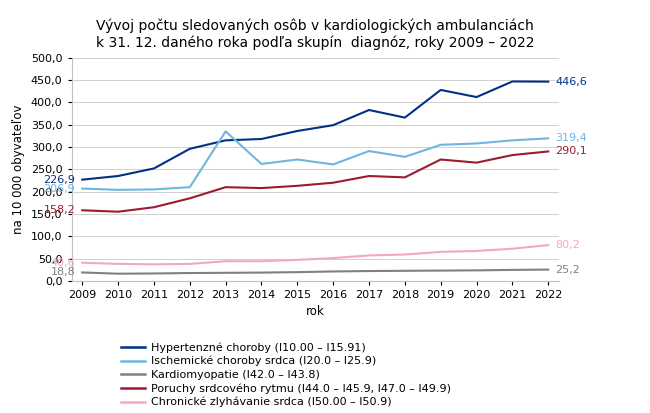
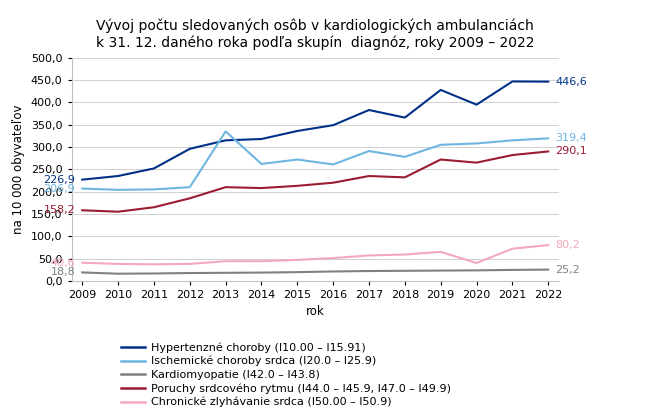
Hypertenzné choroby (I10.00 – I15.91)/2020: 412 -> 395
Chronické zlyhávanie srdca (I50.00 – I50.9)/2020: 67 -> 40
